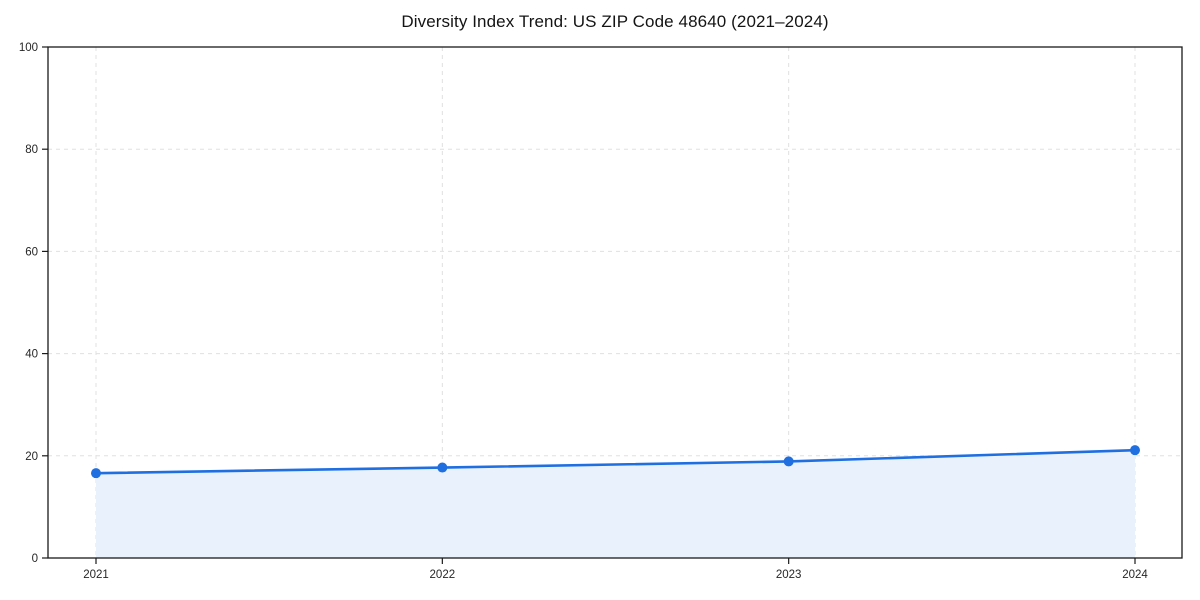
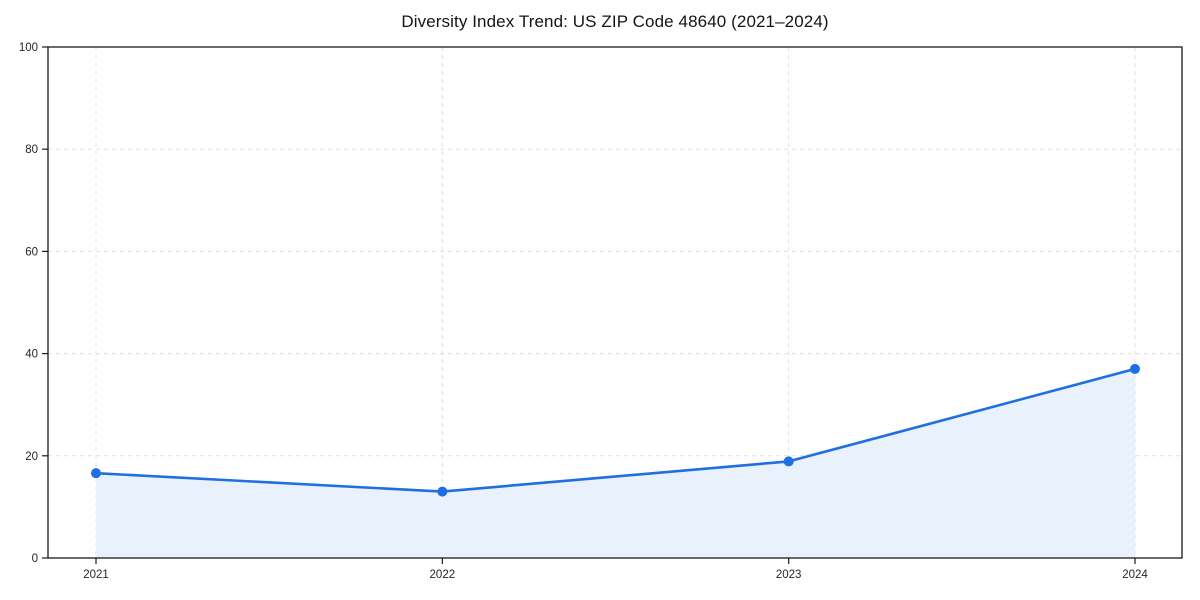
2022: 18 -> 13
2024: 21 -> 37
